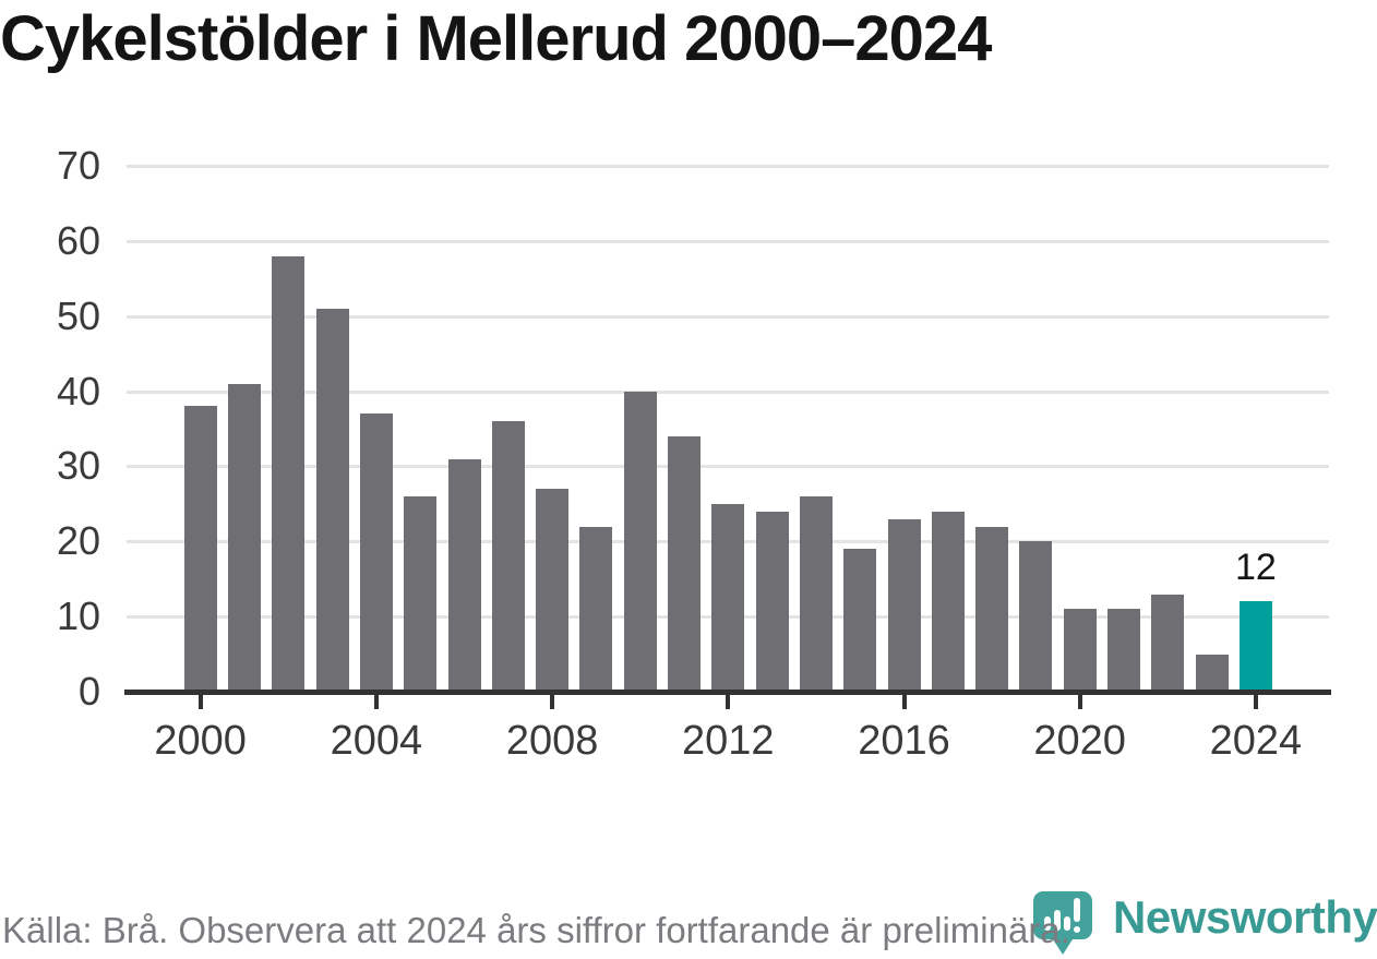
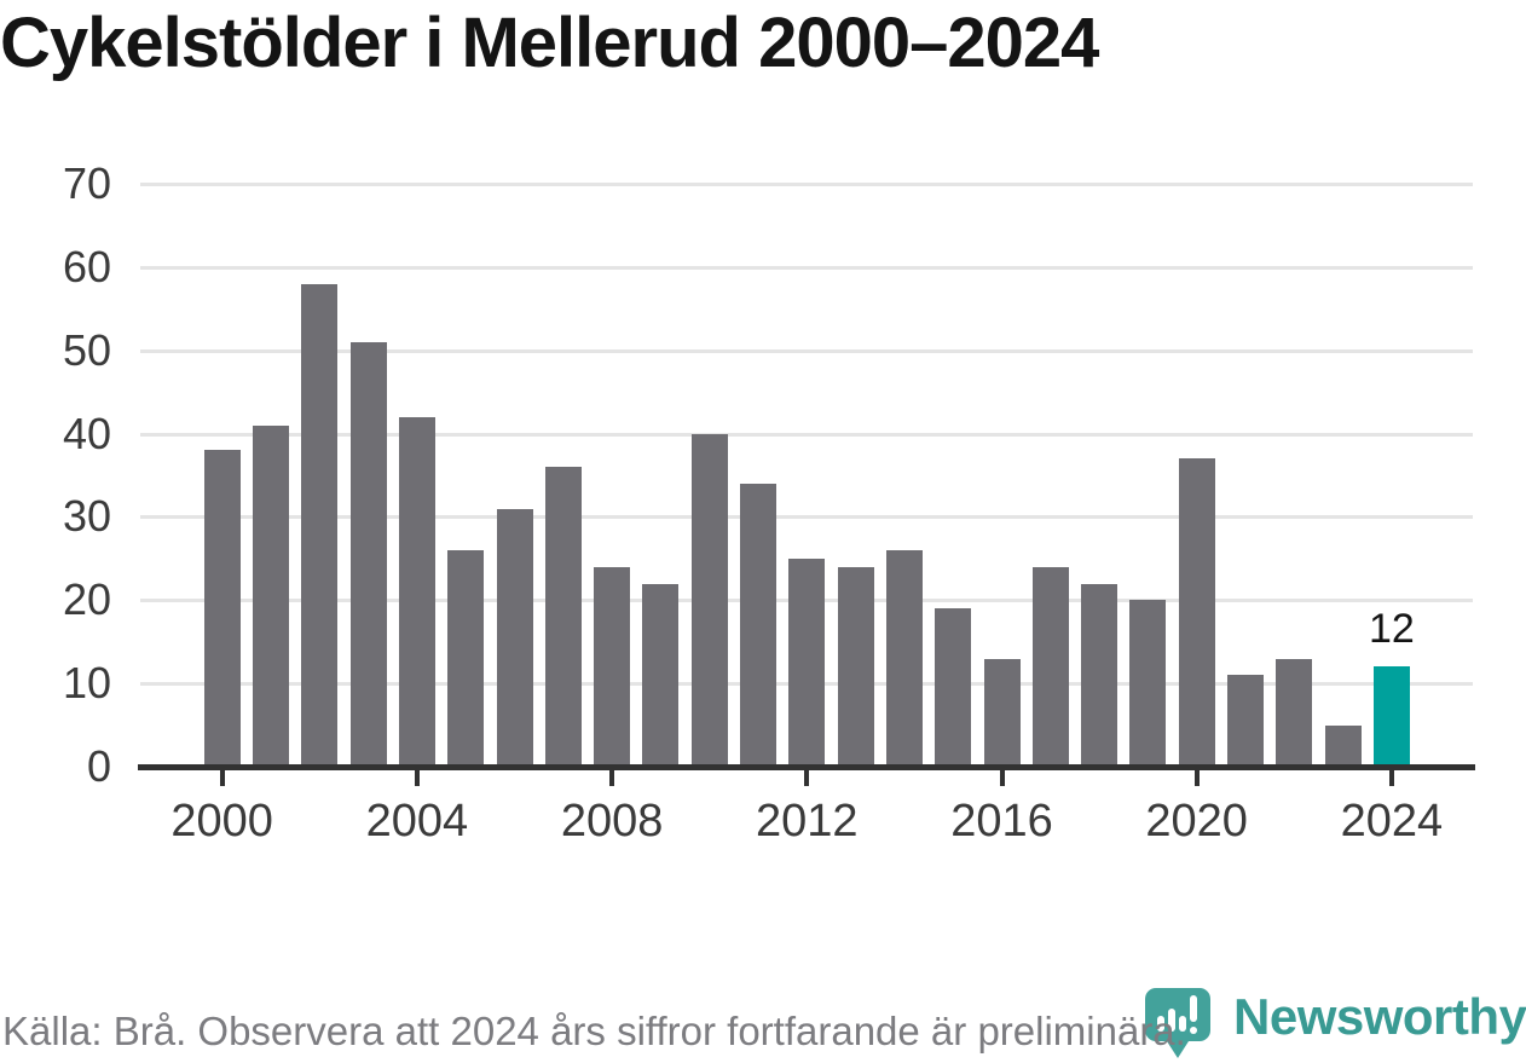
2004: 37 -> 42
2008: 27 -> 24
2016: 23 -> 13
2020: 11 -> 37
